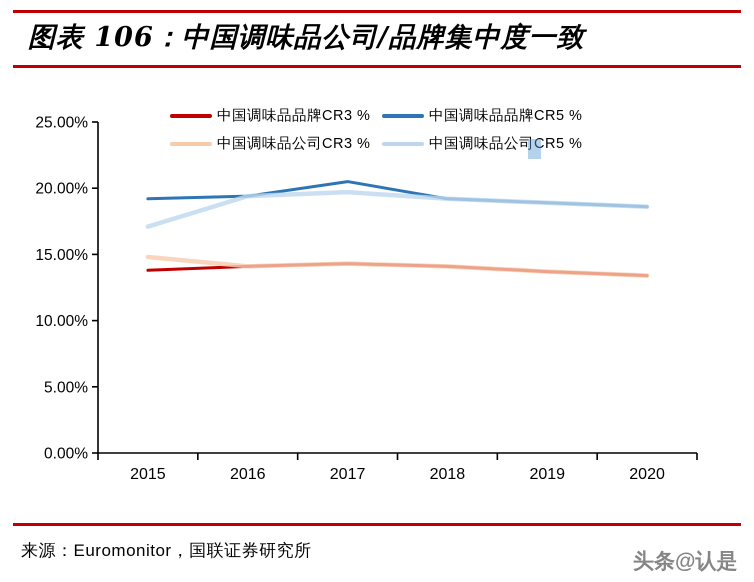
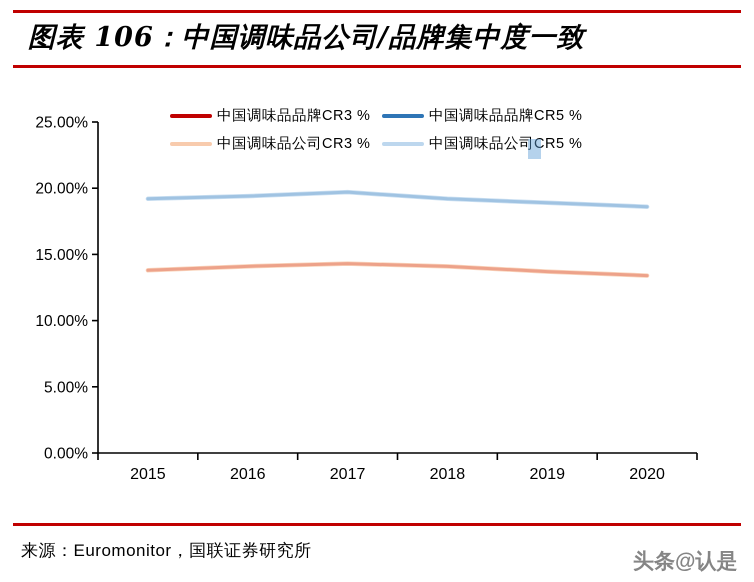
中国调味品公司CR3 %/2015: 14.8% -> 13.8%
中国调味品公司CR5 %/2015: 17.1% -> 19.2%
中国调味品品牌CR5 %/2017: 20.5% -> 19.7%
